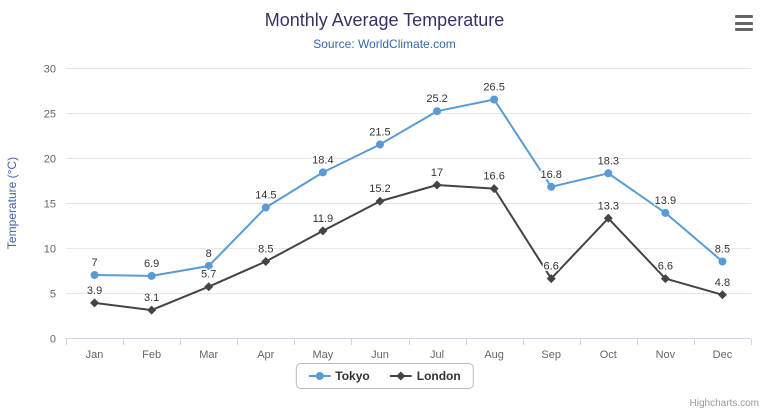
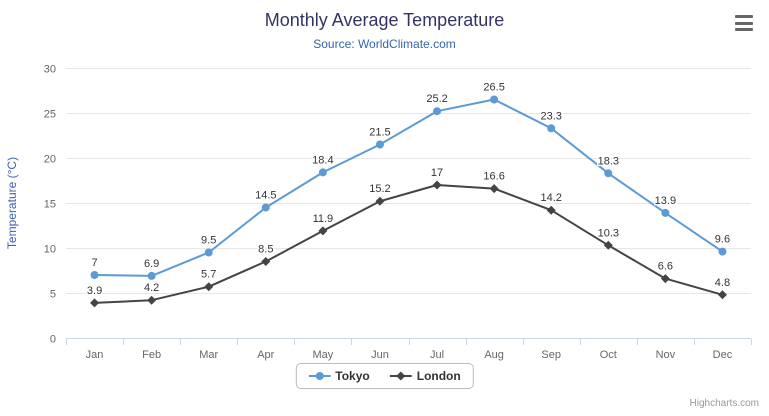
London/Feb: 3.1 -> 4.2
Tokyo/Mar: 8 -> 9.5
Tokyo/Sep: 16.8 -> 23.3
London/Sep: 6.6 -> 14.2
London/Oct: 13.3 -> 10.3
Tokyo/Dec: 8.5 -> 9.6
